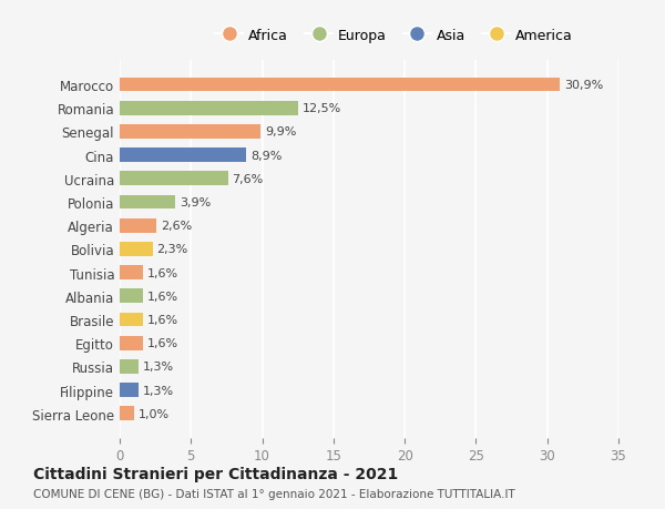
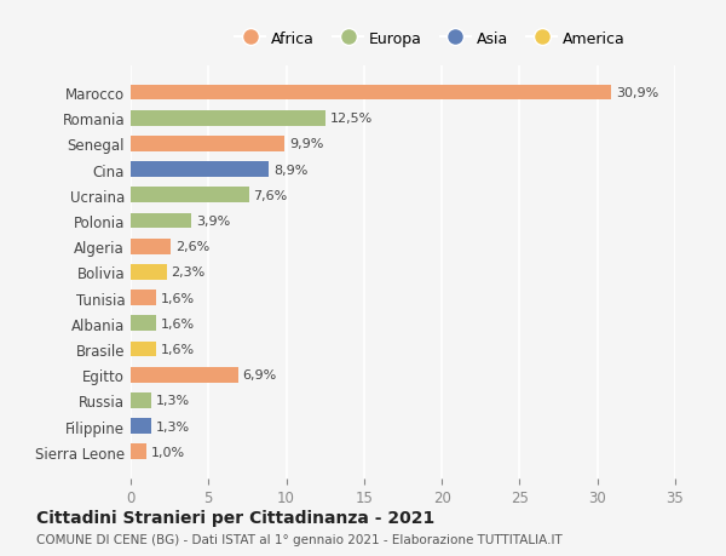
Egitto: 1,6% -> 6,9%
